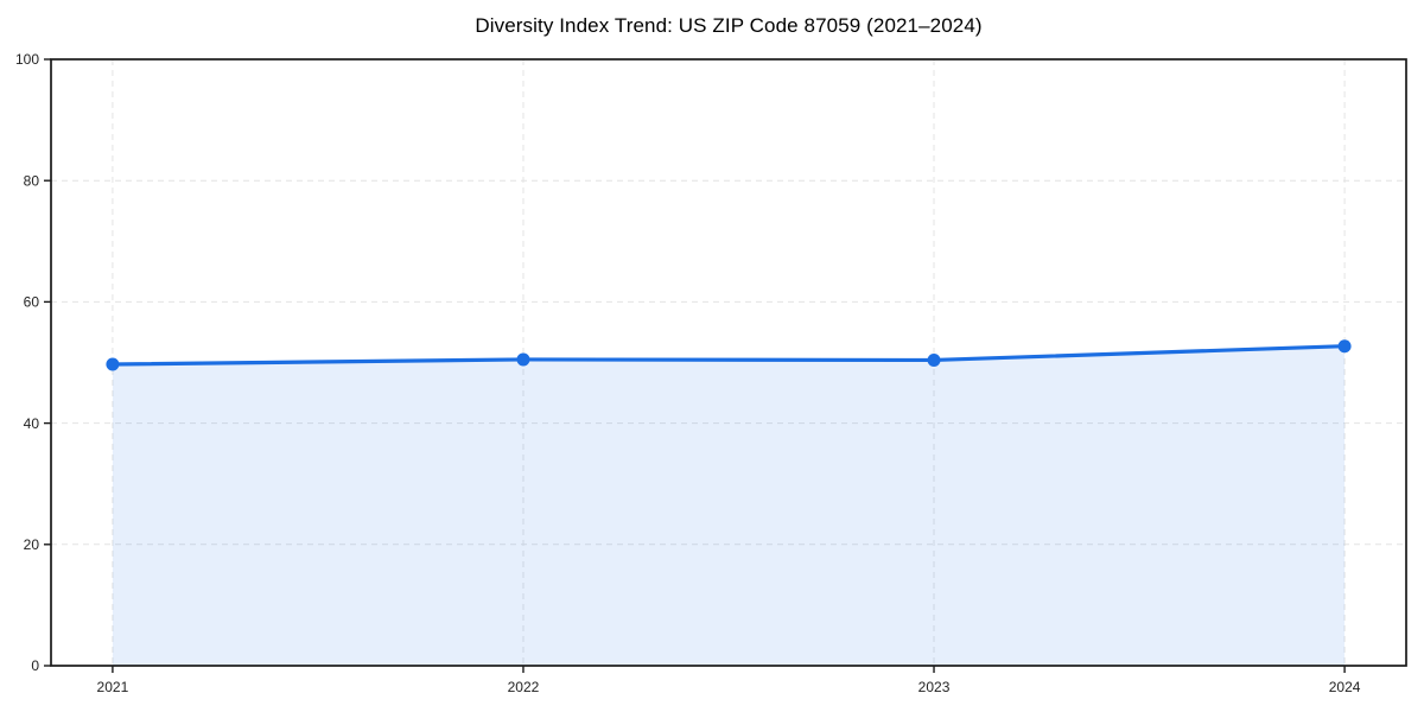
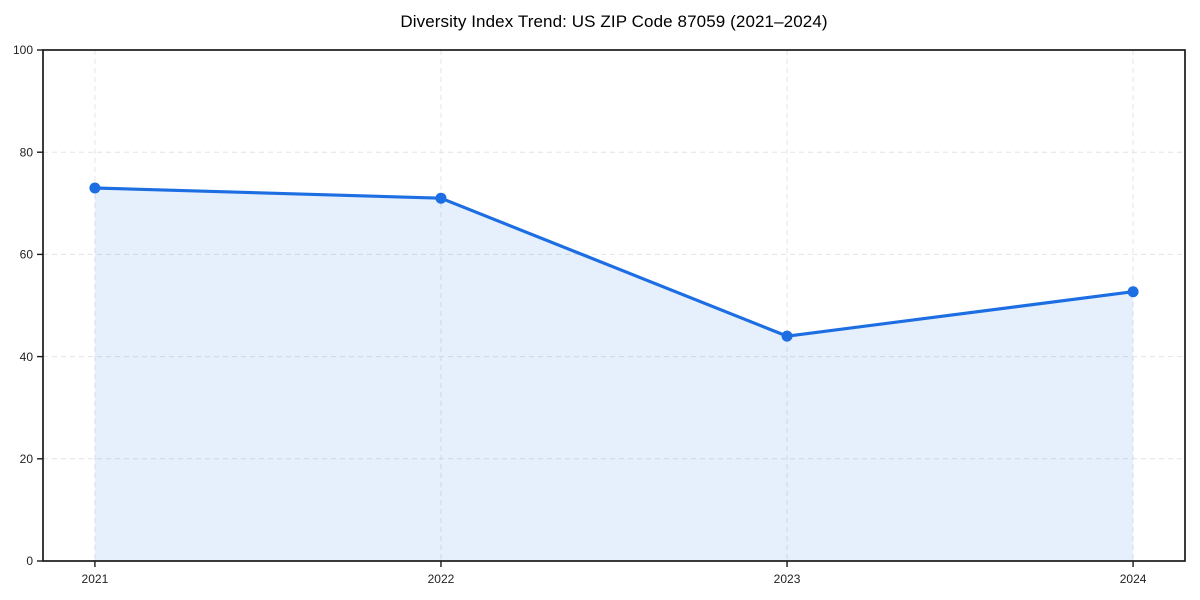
2021: 50 -> 73
2022: 50 -> 71
2023: 50 -> 44
